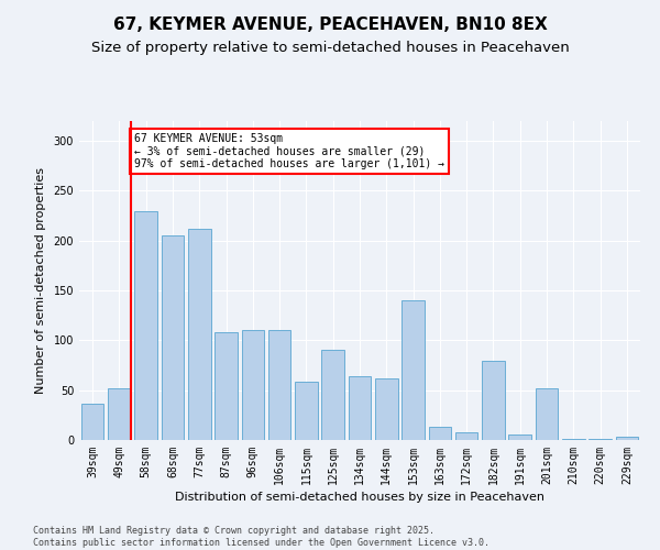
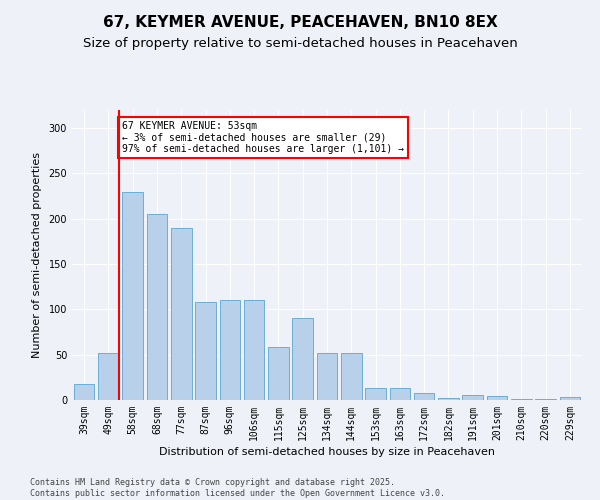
39sqm: 36 -> 18
77sqm: 212 -> 190
134sqm: 64 -> 52
144sqm: 62 -> 52
153sqm: 140 -> 13
182sqm: 80 -> 2
201sqm: 52 -> 4
